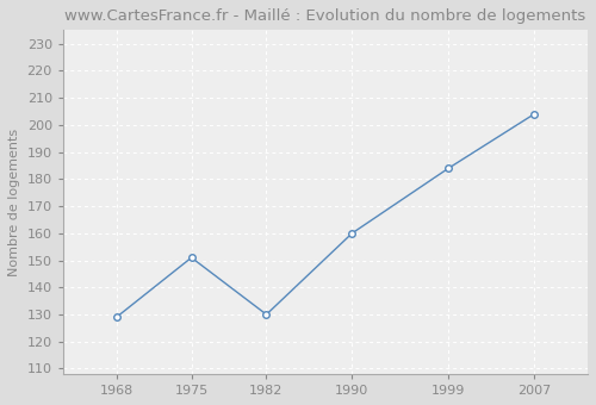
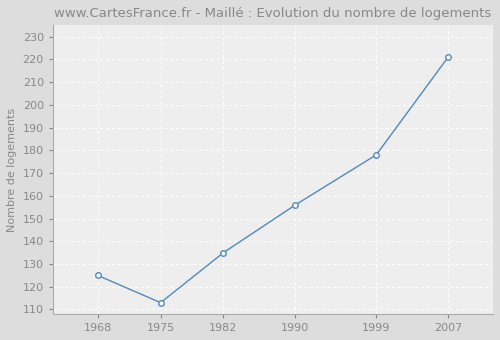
1968: 129 -> 125
1975: 151 -> 113
1982: 130 -> 135
1990: 160 -> 156
1999: 184 -> 178
2007: 204 -> 221
